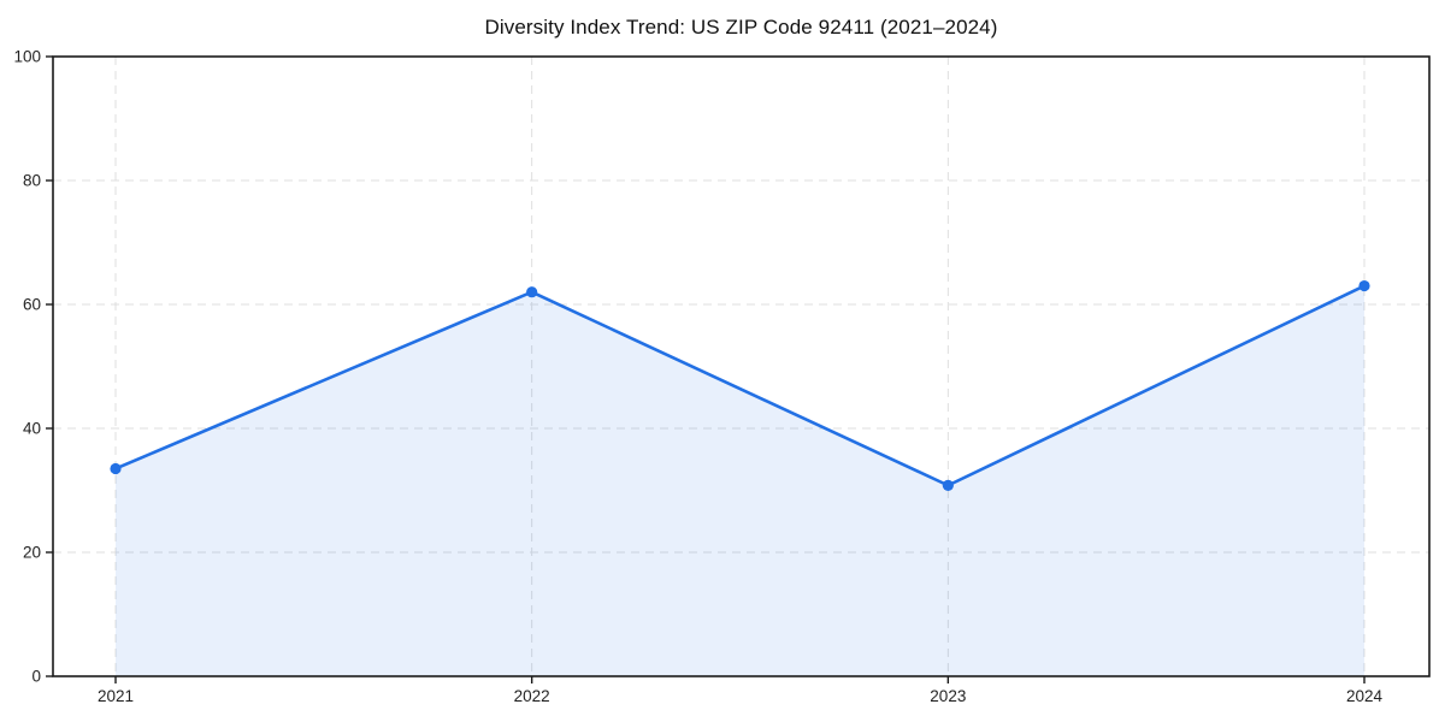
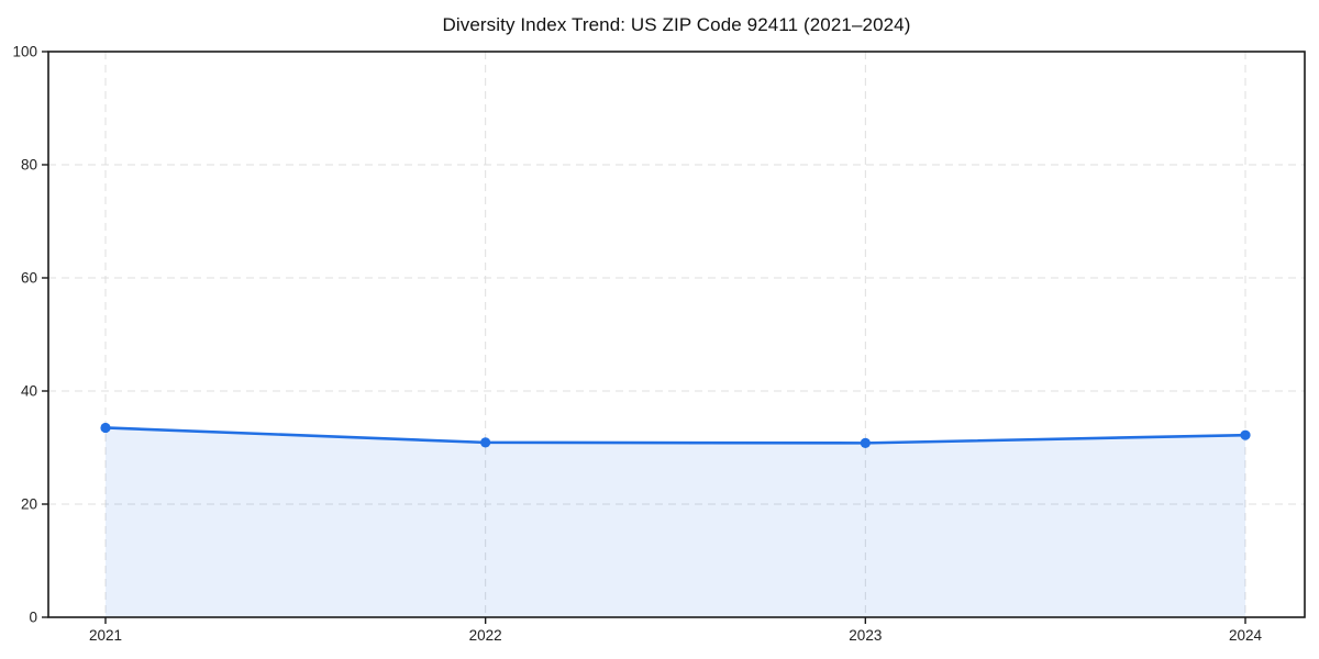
2022: 62 -> 31
2024: 63 -> 32
